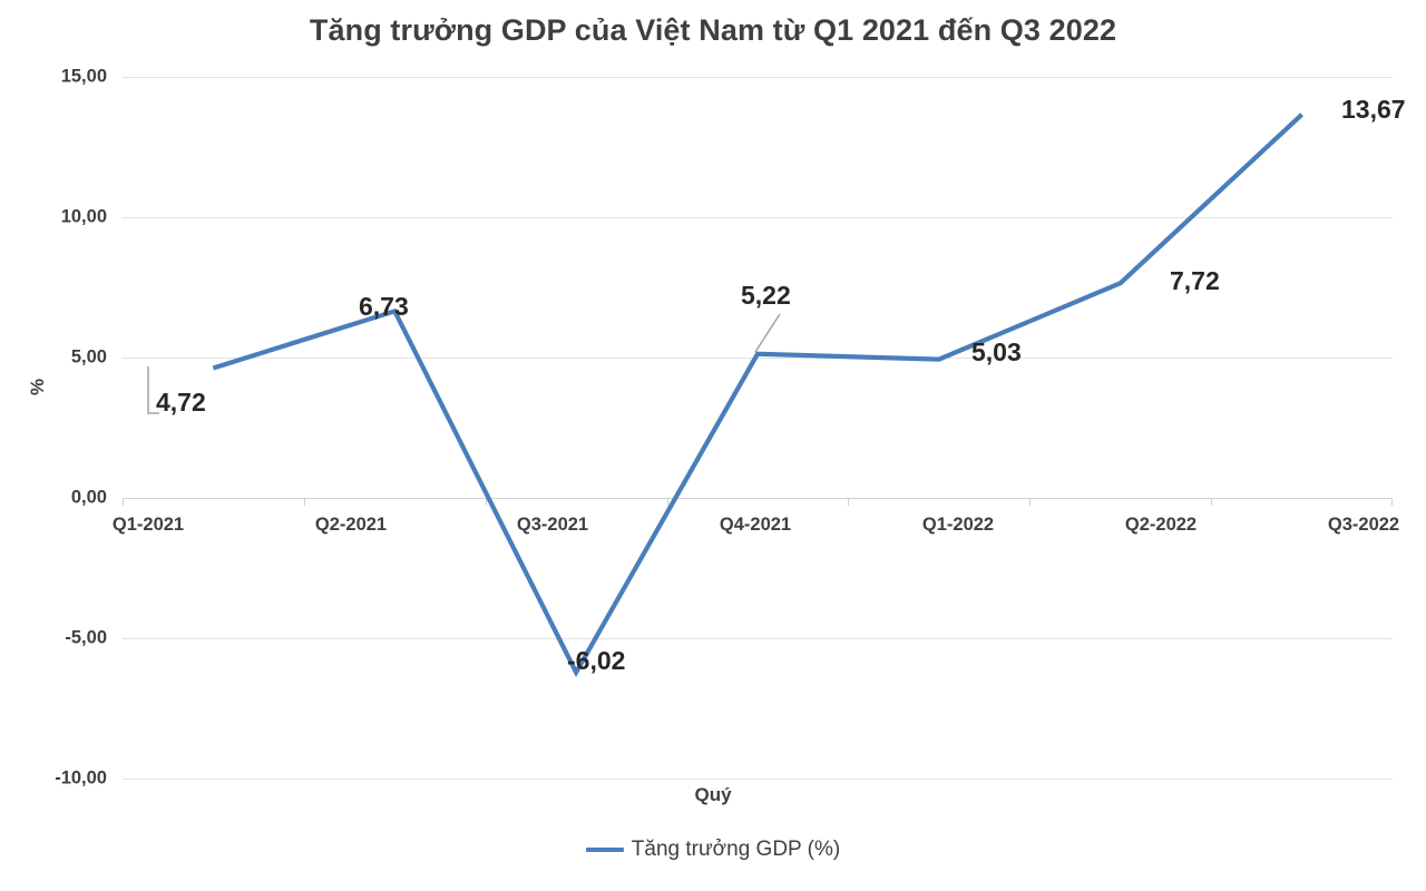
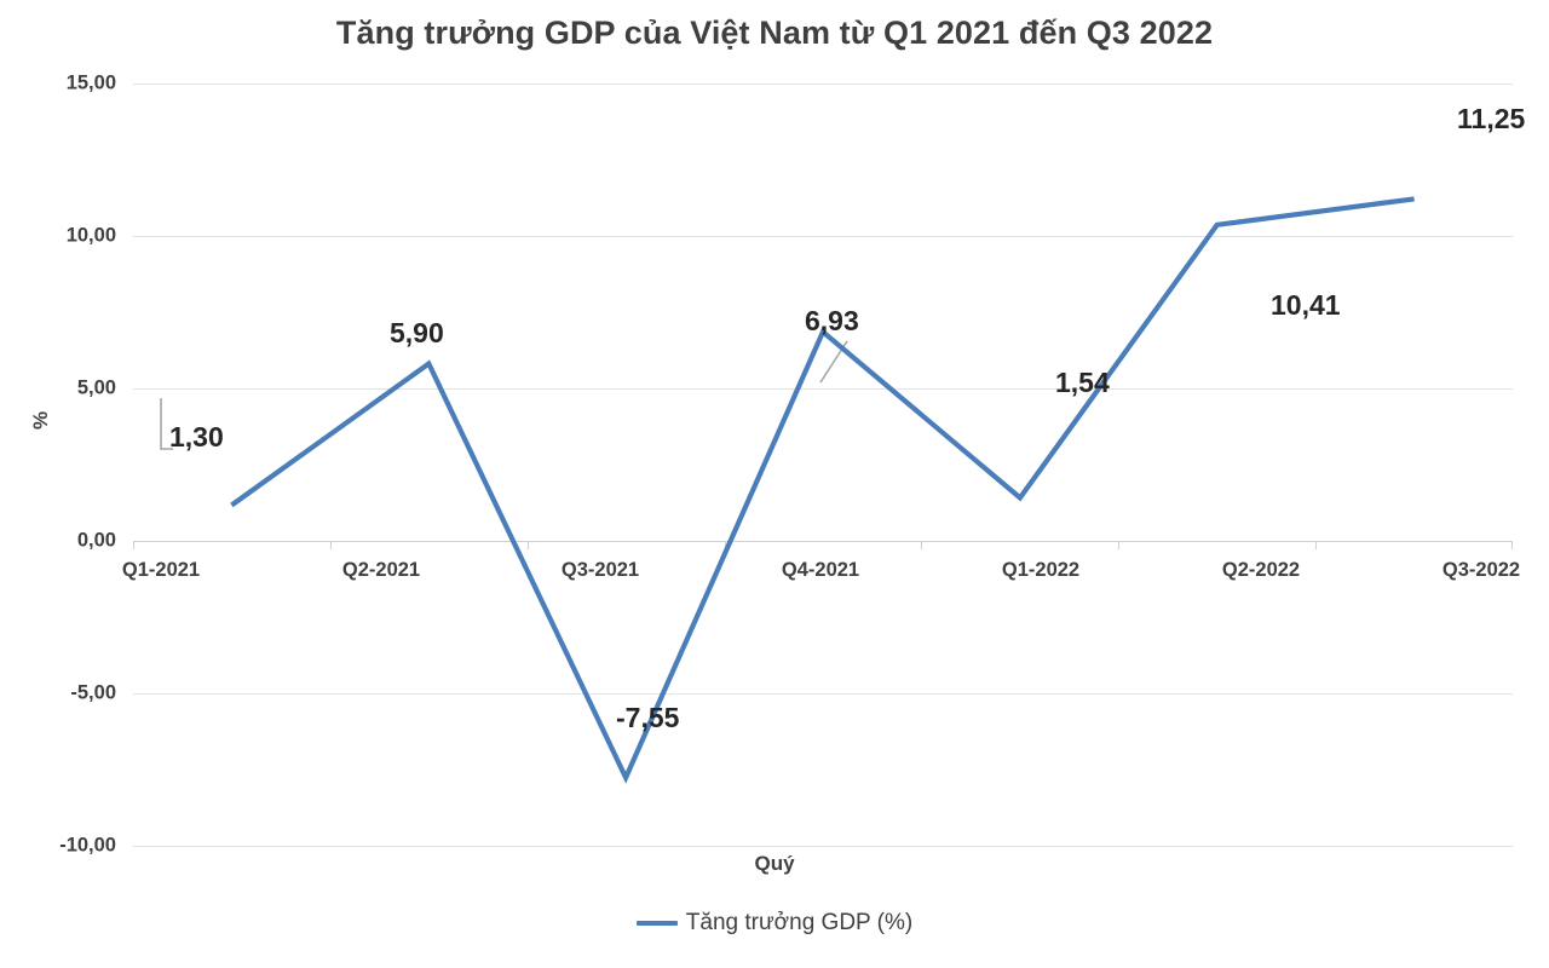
Q1-2021: 4,72 -> 1,30
Q2-2021: 6,73 -> 5,90
Q3-2021: -6,02 -> -7,55
Q4-2021: 5,22 -> 6,93
Q1-2022: 5,03 -> 1,54
Q2-2022: 7,72 -> 10,41
Q3-2022: 13,67 -> 11,25
